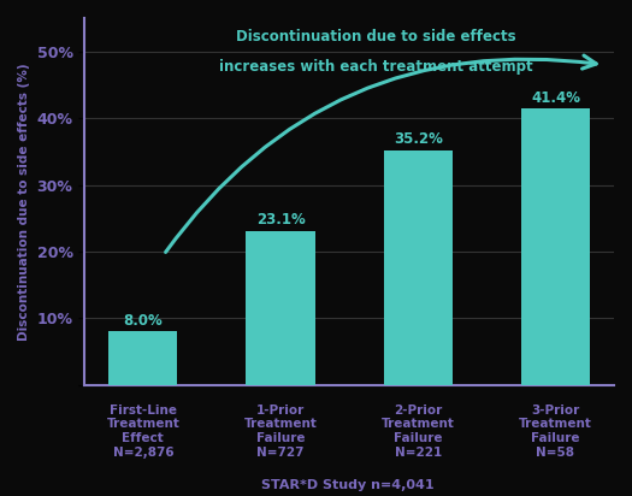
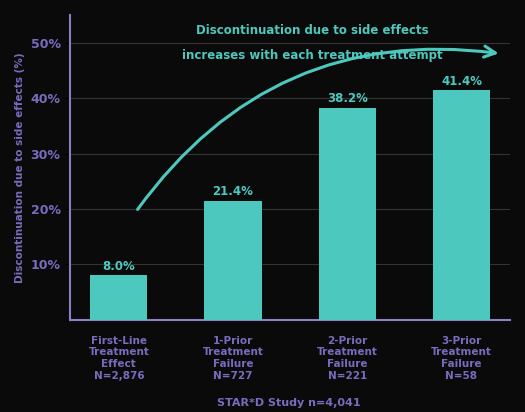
1-Prior Treatment Failure N=727: 23.1% -> 21.4%
2-Prior Treatment Failure N=221: 35.2% -> 38.2%
